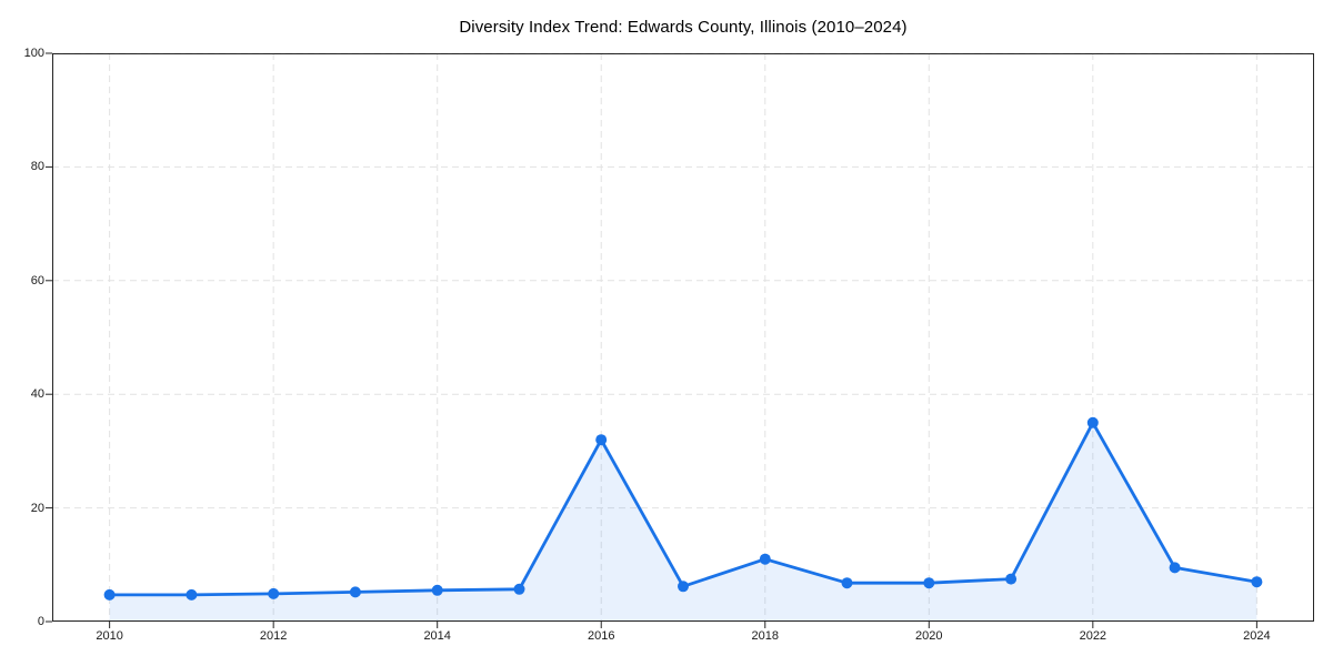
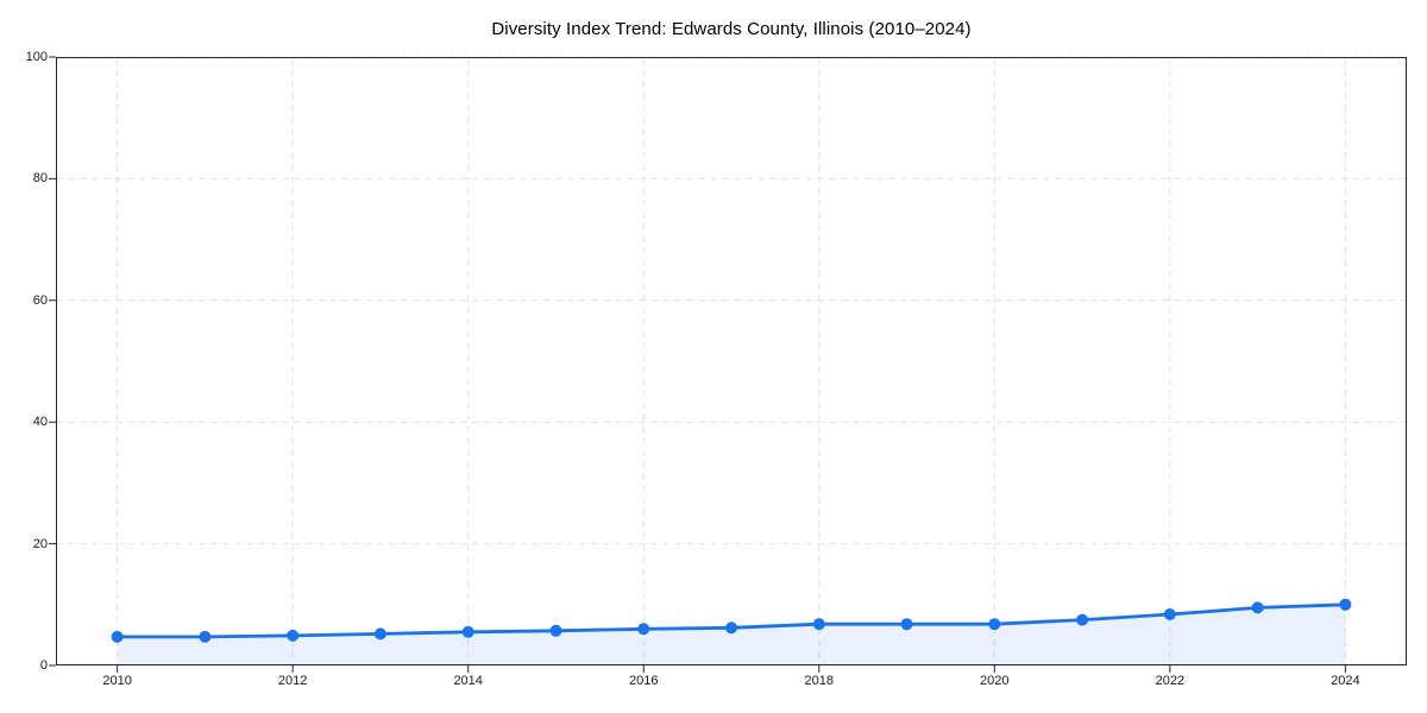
2016: 32 -> 6
2018: 11 -> 7
2022: 35 -> 8
2024: 7 -> 10
